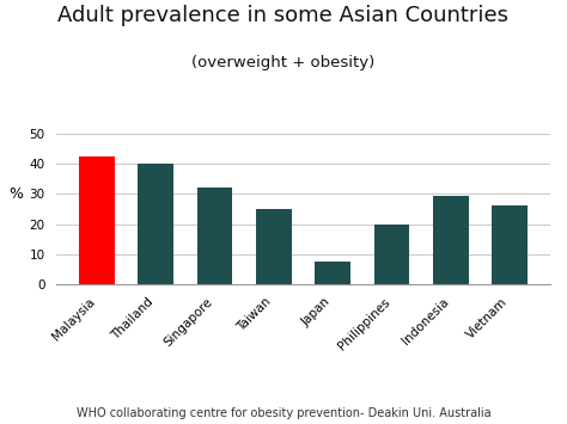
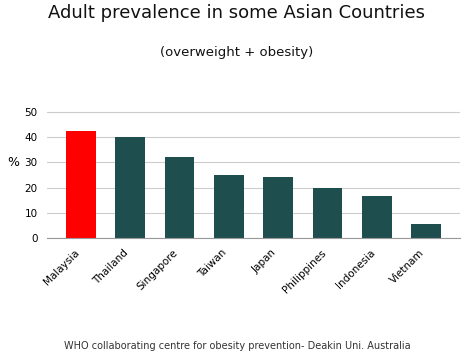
Japan: 7.5 -> 24.0
Indonesia: 29.5 -> 16.5
Vietnam: 26.0 -> 5.5
